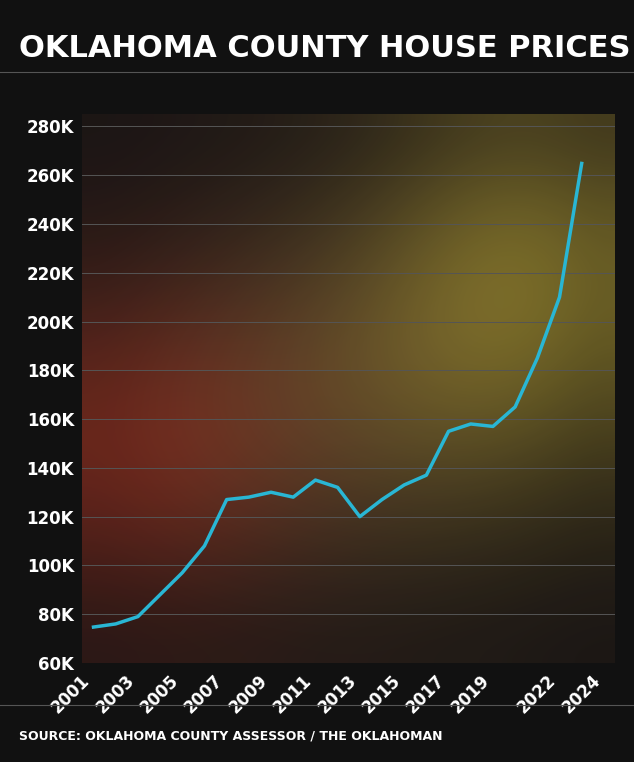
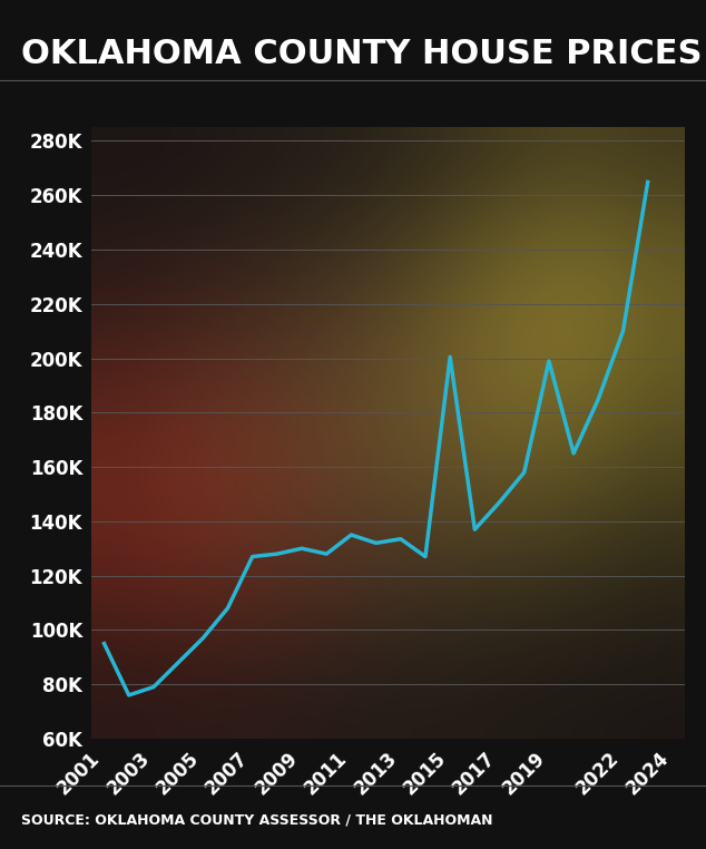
2001: 74.7K -> 95.0K
2013: 120.0K -> 133.5K
2015: 133.0K -> 200.5K
2017: 155.0K -> 147.0K
2019: 157.0K -> 199.0K
